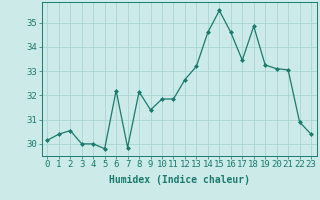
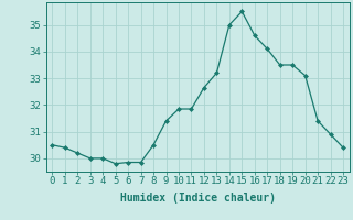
0: 30.15 -> 30.50
2: 30.55 -> 30.20
6: 32.20 -> 29.85
8: 32.15 -> 30.50
14: 34.60 -> 35.00
17: 33.45 -> 34.10
18: 34.85 -> 33.50
19: 33.25 -> 33.50
21: 33.05 -> 31.40
